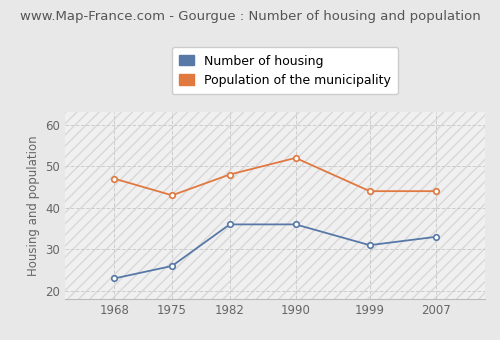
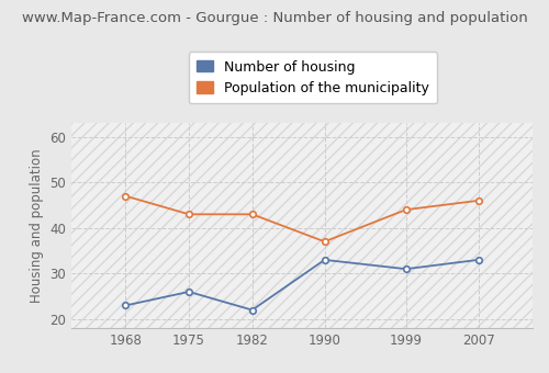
Number of housing/1982: 36 -> 22
Population of the municipality/1982: 48 -> 43
Number of housing/1990: 36 -> 33
Population of the municipality/1990: 52 -> 37
Population of the municipality/2007: 44 -> 46
